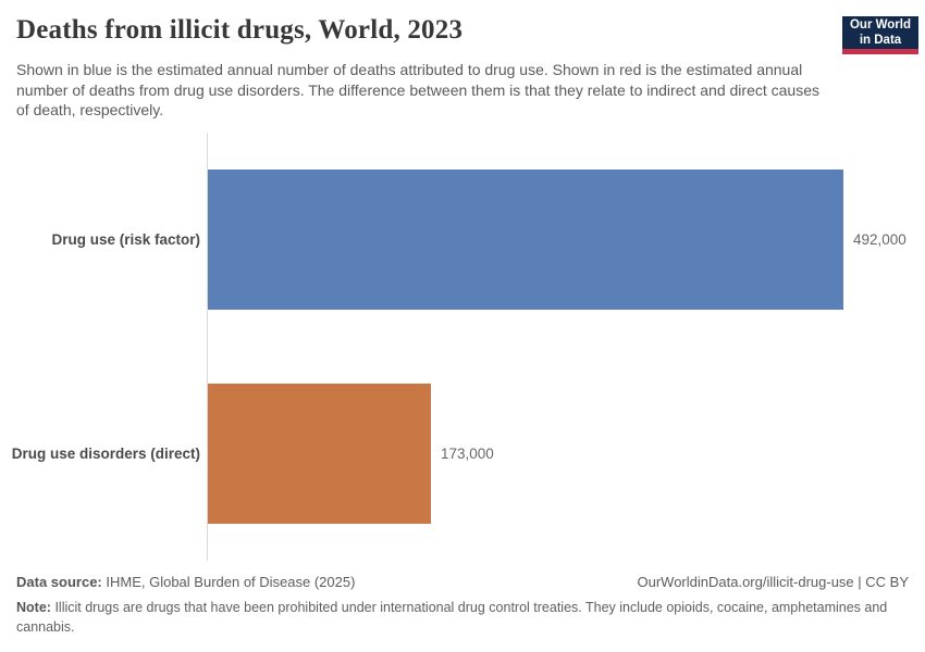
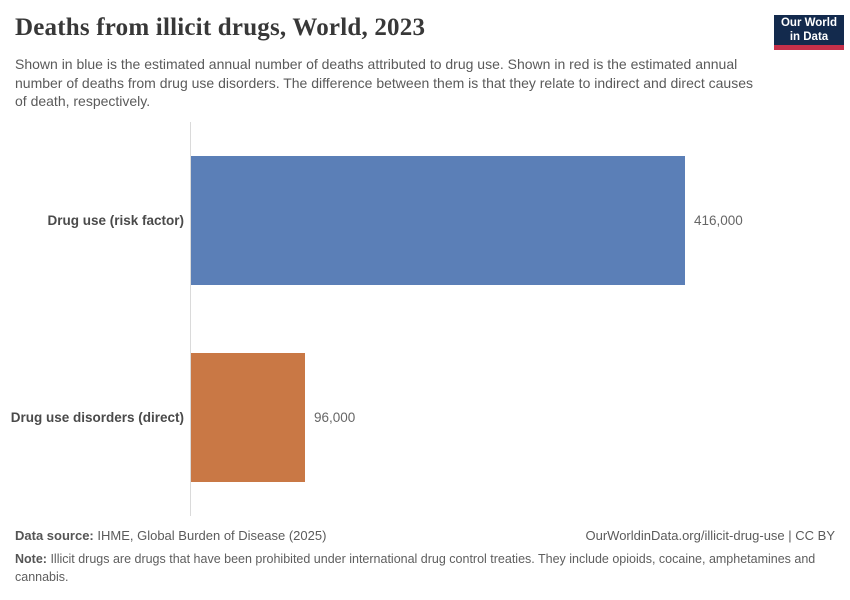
Drug use (risk factor): 492,000 -> 416,000
Drug use disorders (direct): 173,000 -> 96,000
